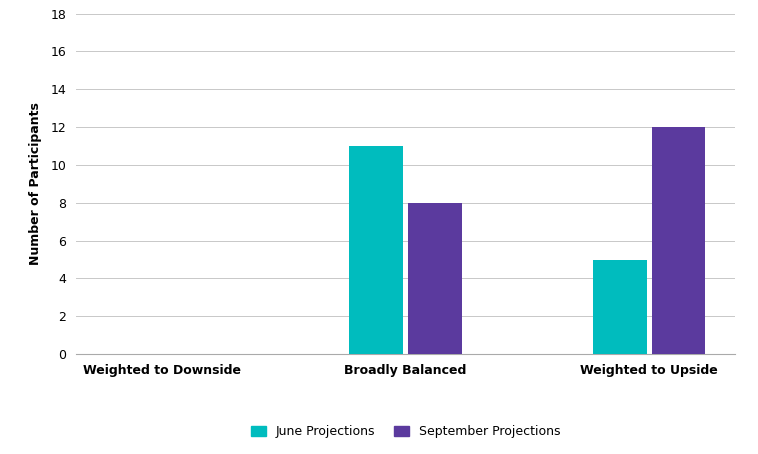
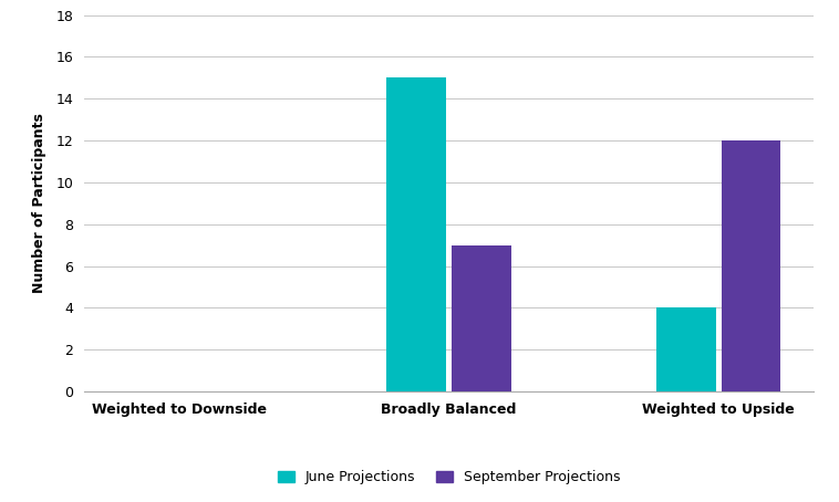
June Projections/Broadly Balanced: 11 -> 15
September Projections/Broadly Balanced: 8 -> 7
June Projections/Weighted to Upside: 5 -> 4
